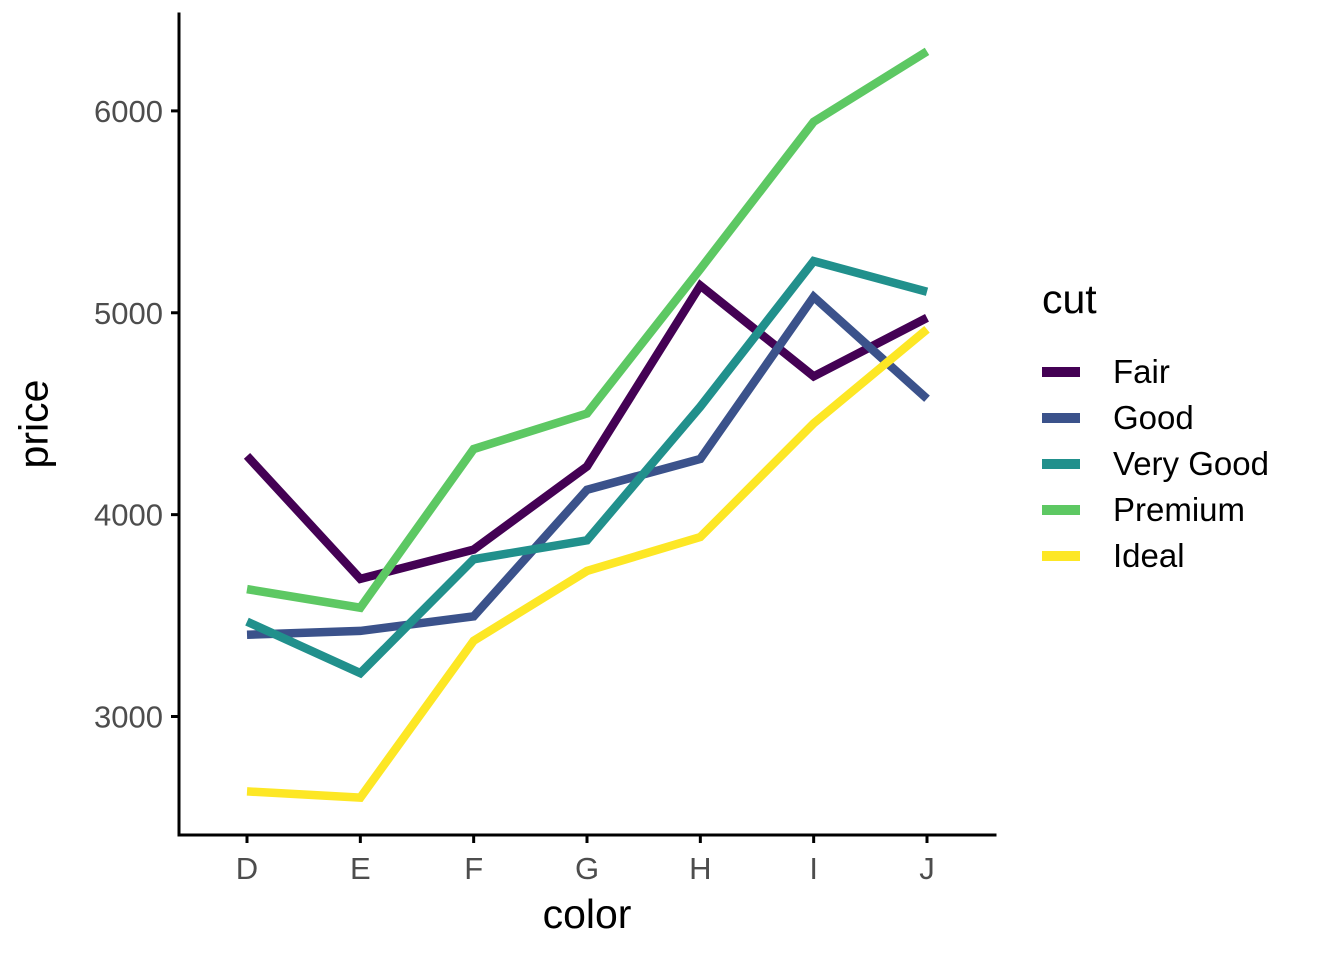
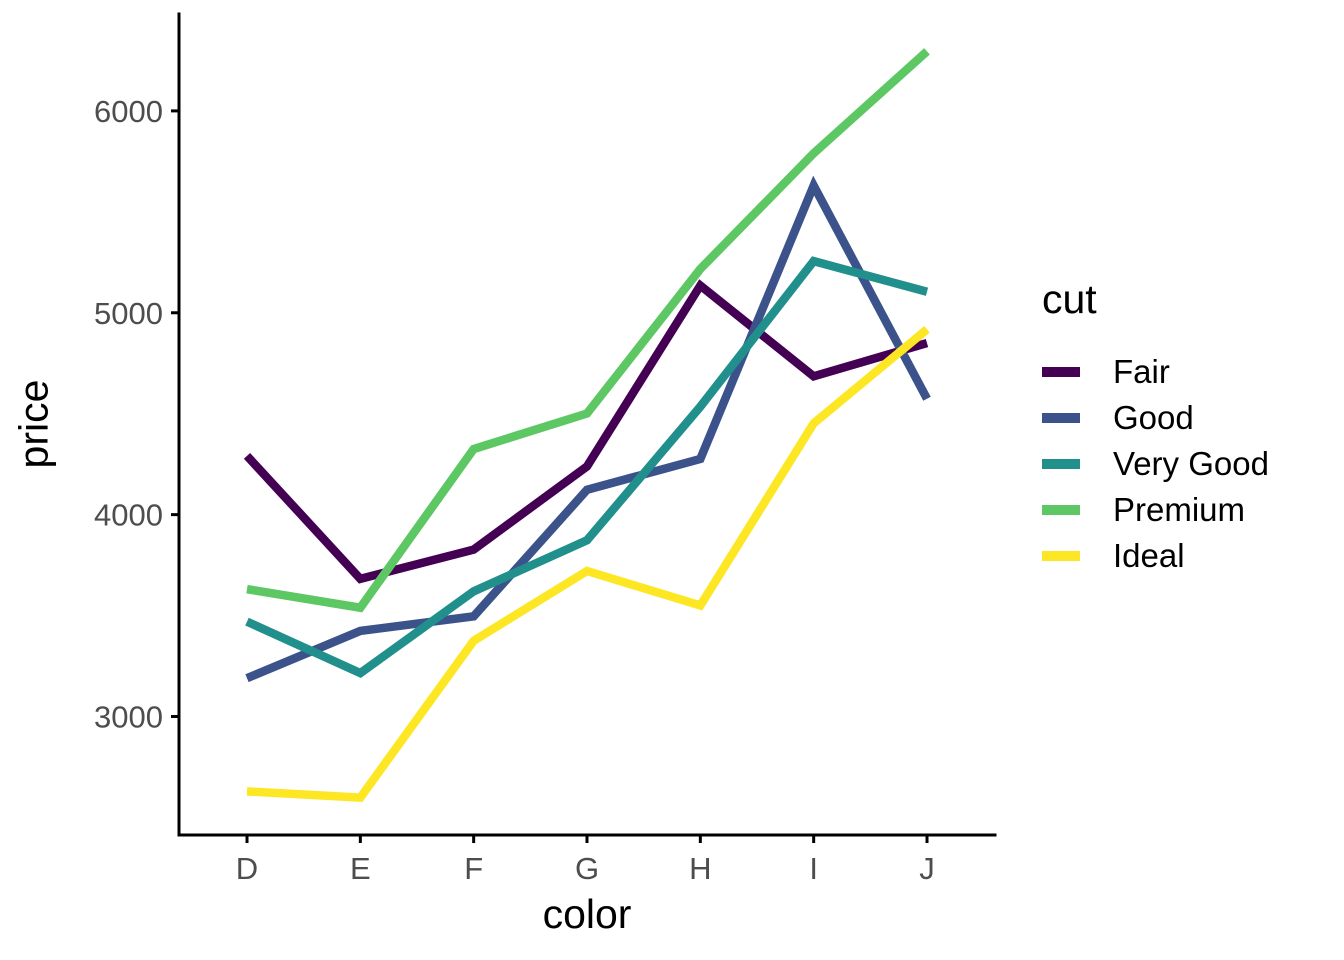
Good/D: 3400 -> 3190
Very Good/F: 3780 -> 3620
Ideal/H: 3890 -> 3550
Good/I: 5080 -> 5630
Premium/I: 5950 -> 5790
Fair/J: 4980 -> 4850
